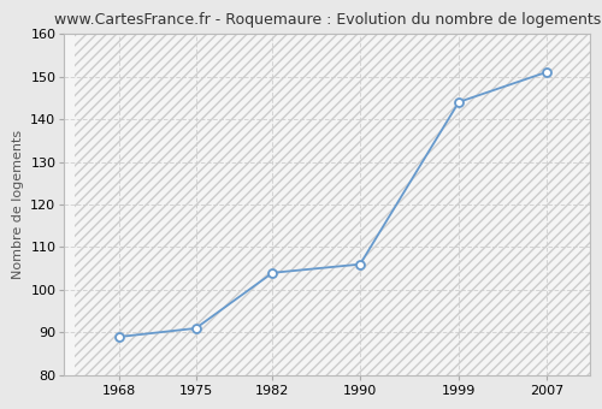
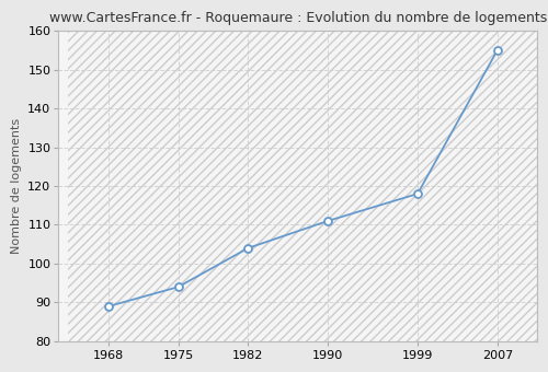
1975: 91 -> 94
1990: 106 -> 111
1999: 144 -> 118
2007: 151 -> 155
